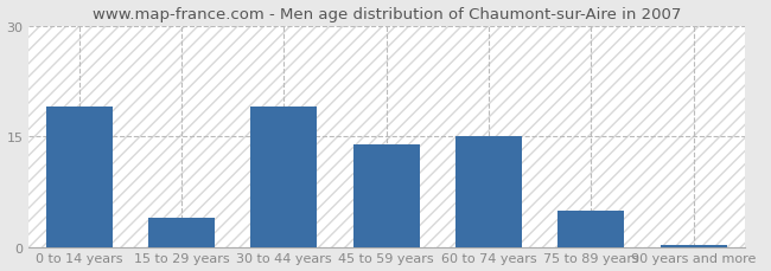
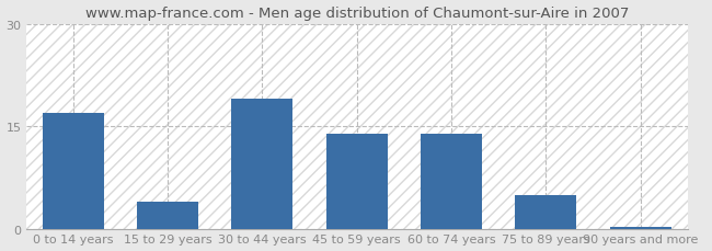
0 to 14 years: 19.0 -> 17.0
60 to 74 years: 15.0 -> 14.0
